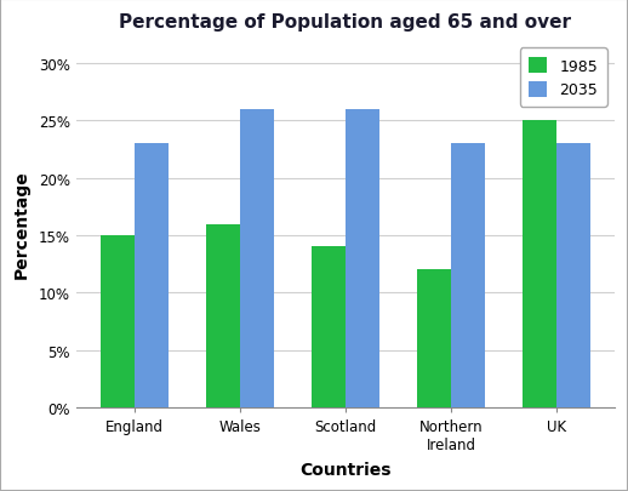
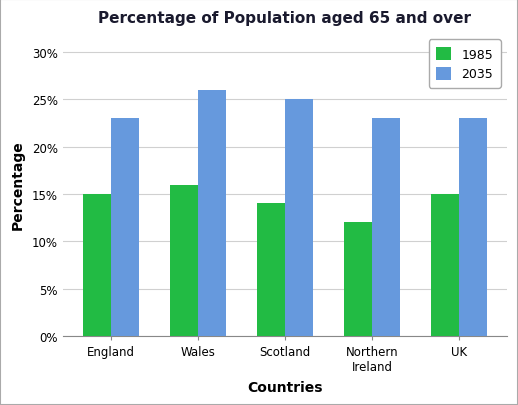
2035/Scotland: 26% -> 25%
1985/UK: 25% -> 15%
